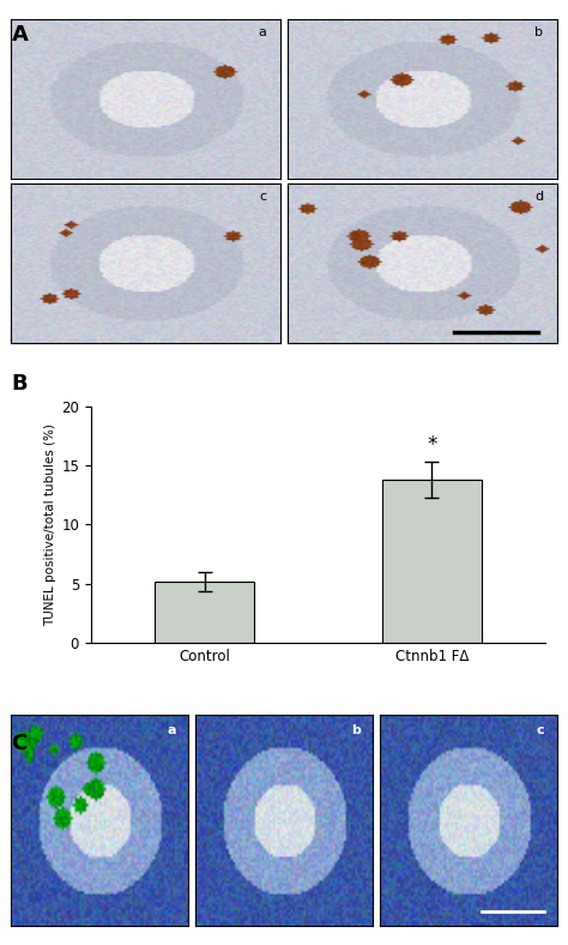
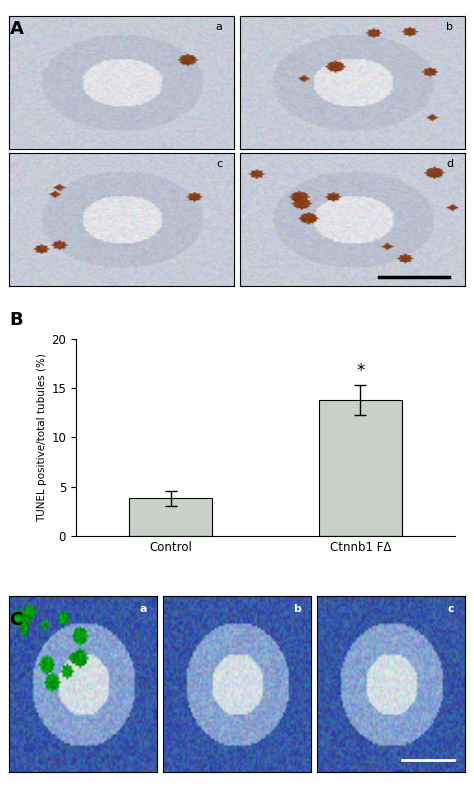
Control: 5.2 -> 3.8
